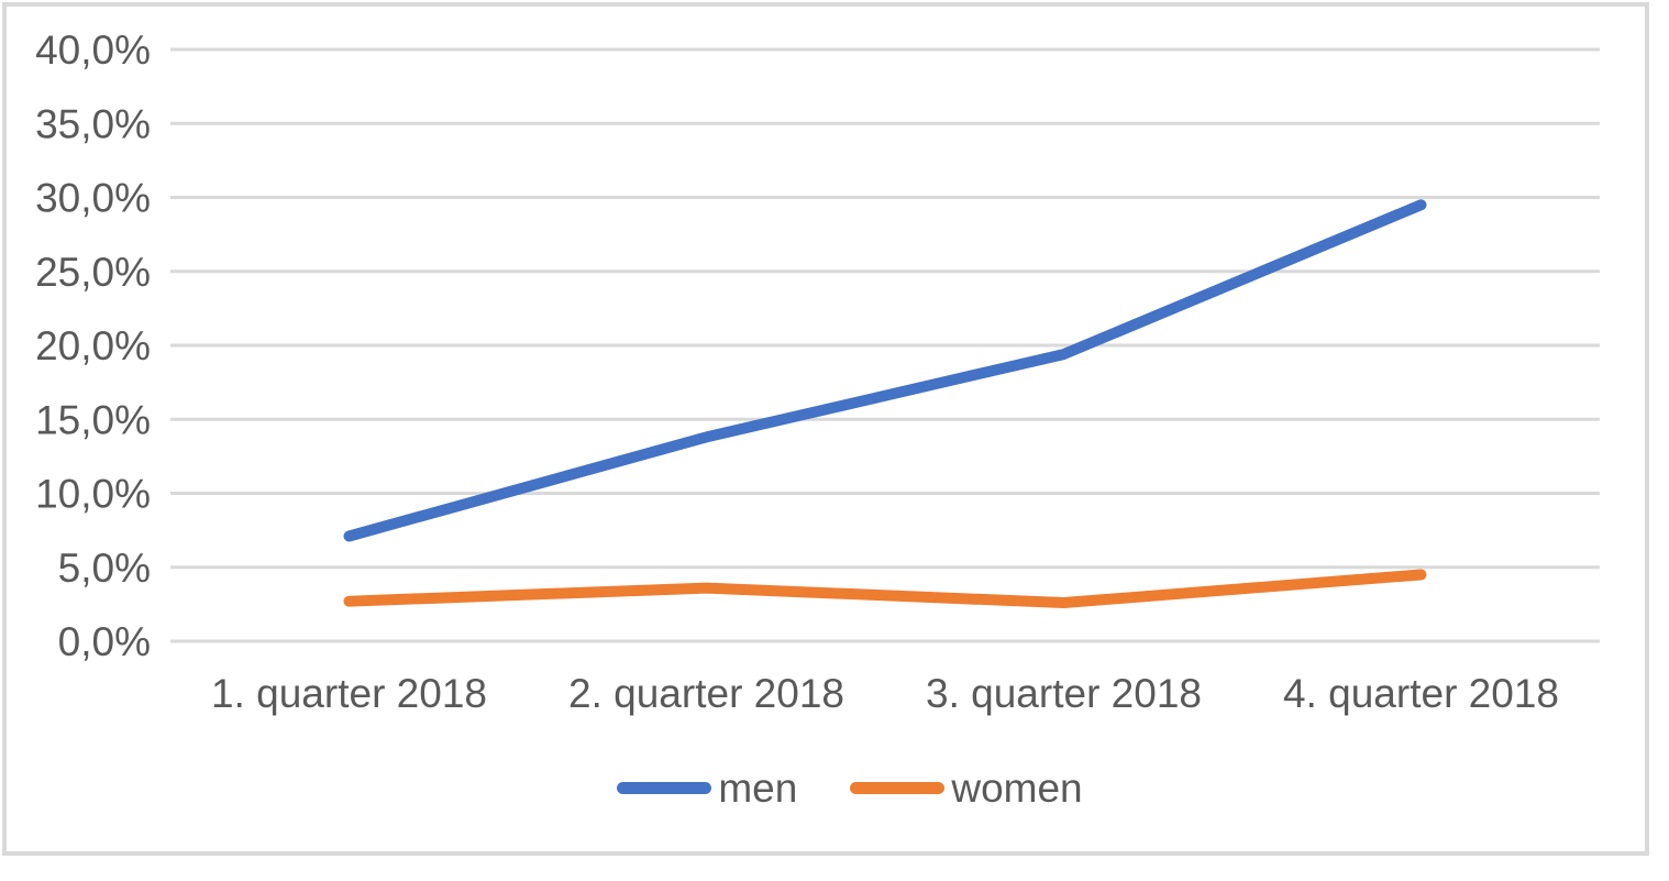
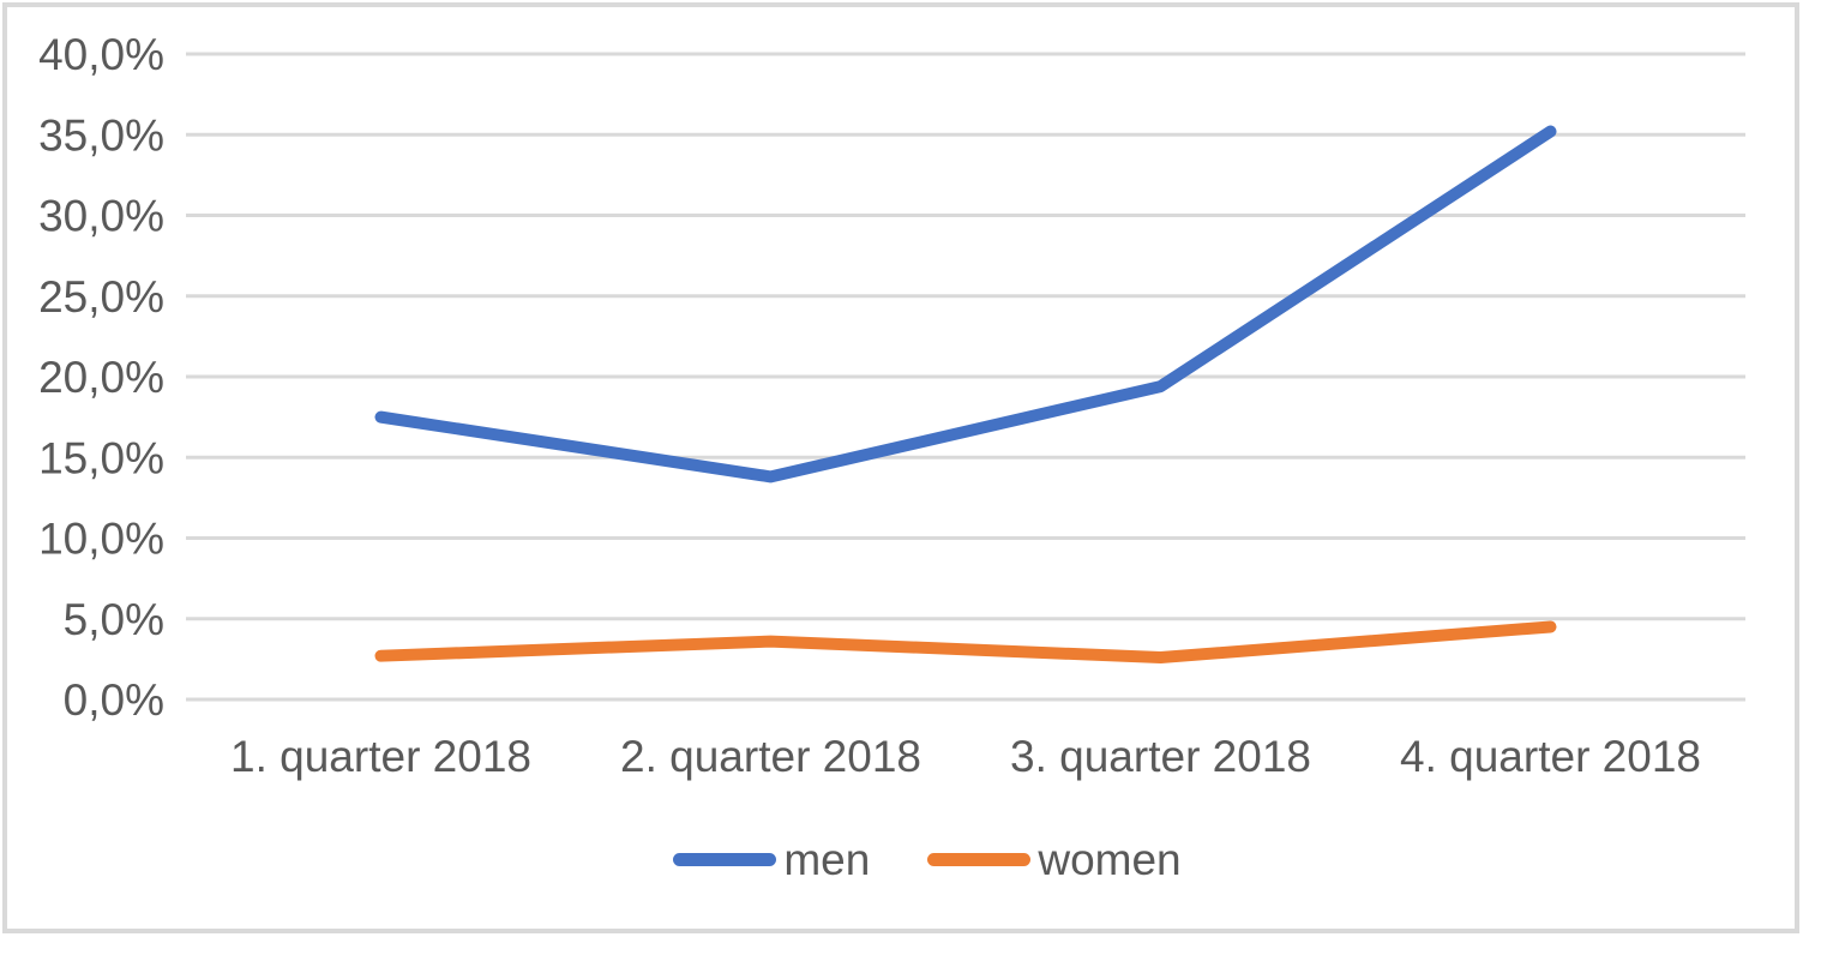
men/1. quarter 2018: 7,1% -> 17,5%
men/4. quarter 2018: 29,5% -> 35,2%
